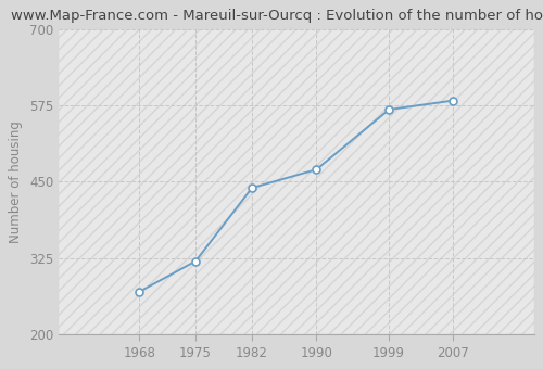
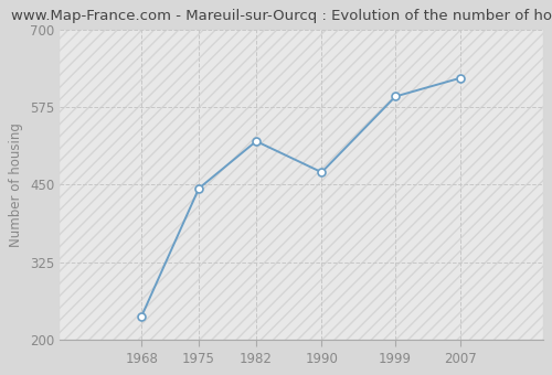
1968: 270 -> 238
1975: 320 -> 444
1982: 440 -> 520
1999: 568 -> 592
2007: 583 -> 622
